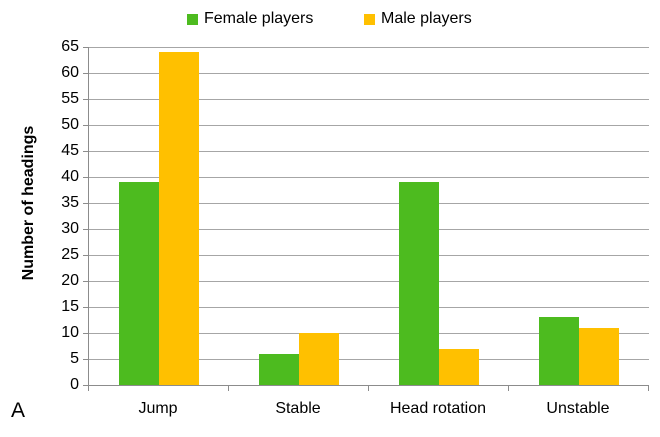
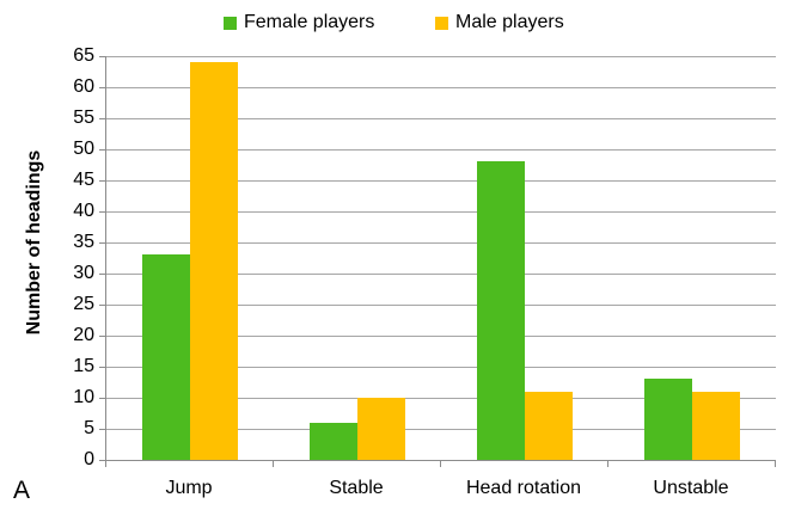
Female players/Jump: 39 -> 33
Female players/Head rotation: 39 -> 48
Male players/Head rotation: 7 -> 11
